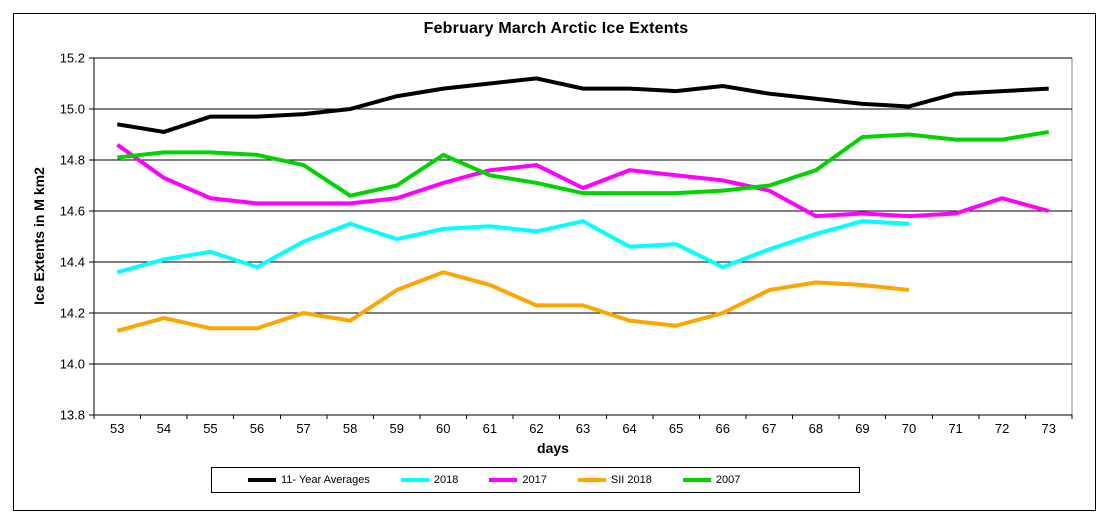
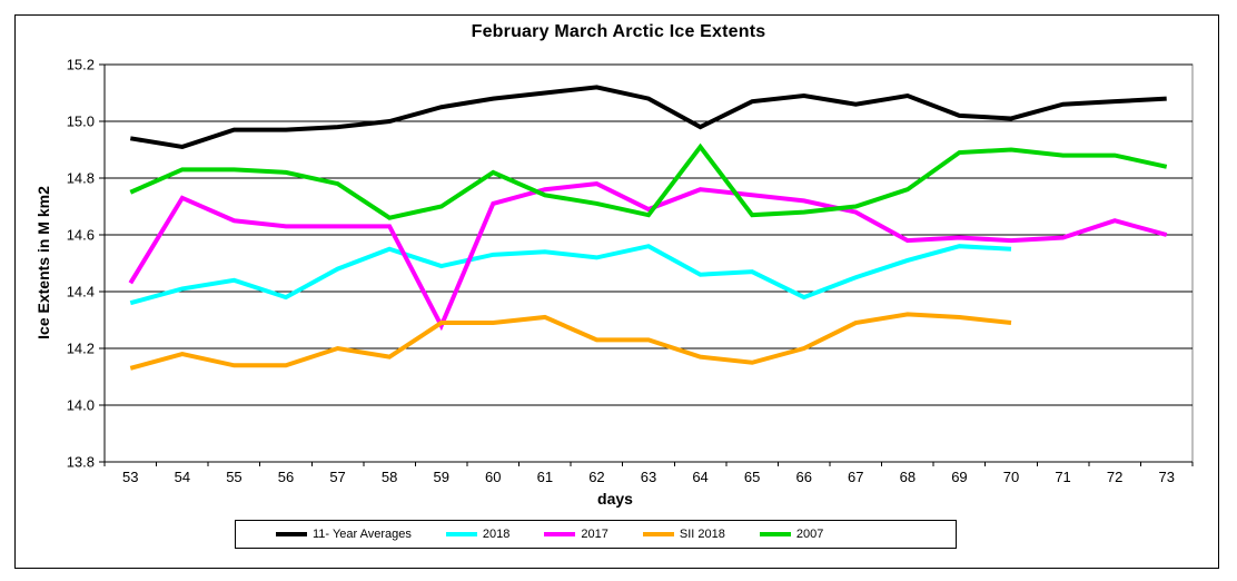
2017/53: 14.86 -> 14.43
2007/53: 14.81 -> 14.75
2017/59: 14.65 -> 14.28
SII 2018/60: 14.36 -> 14.29
11- Year Averages/64: 15.08 -> 14.98
2007/64: 14.67 -> 14.91
11- Year Averages/68: 15.04 -> 15.09
2007/73: 14.91 -> 14.84
